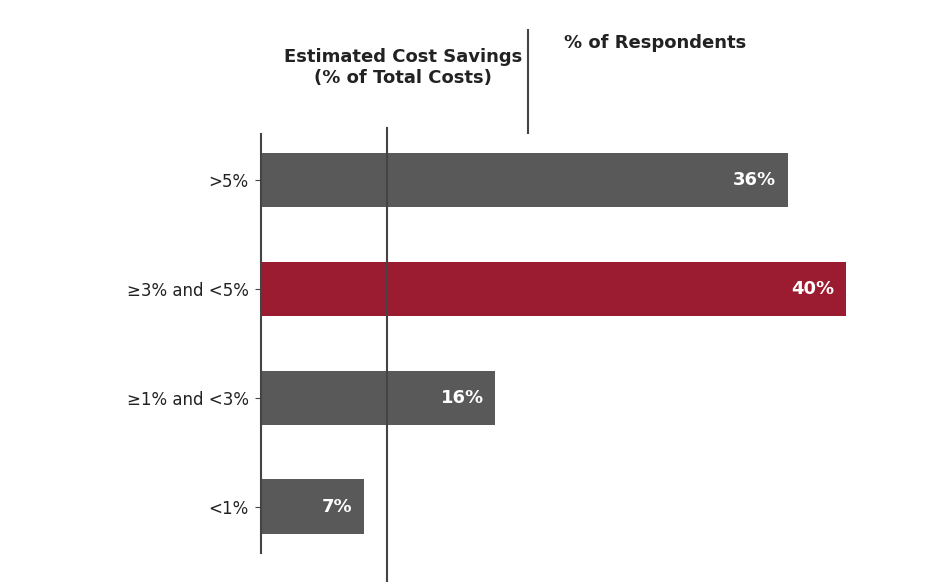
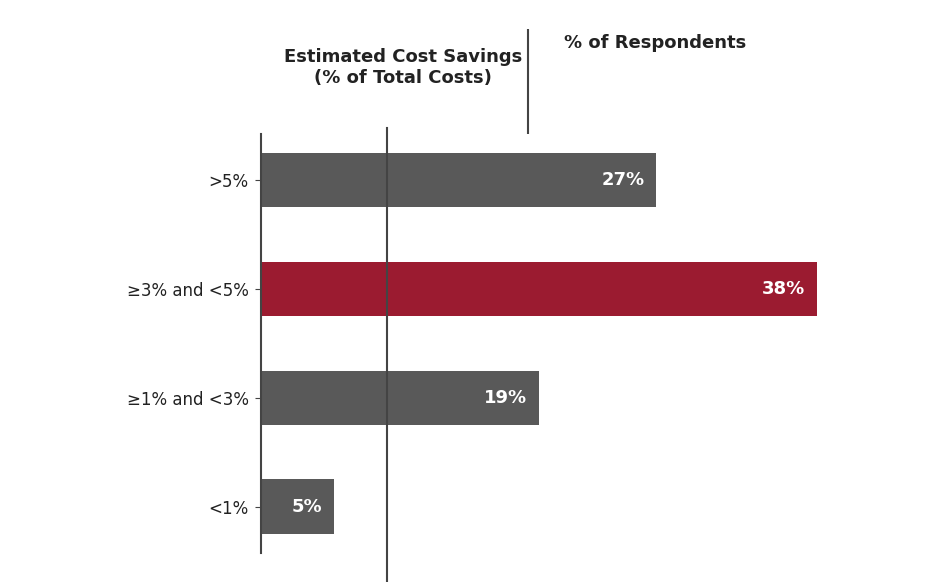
>5%: 36% -> 27%
≥3% and <5%: 40% -> 38%
≥1% and <3%: 16% -> 19%
<1%: 7% -> 5%
